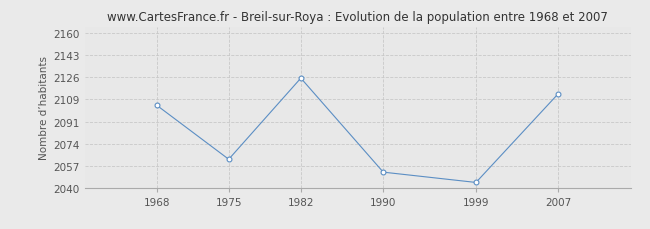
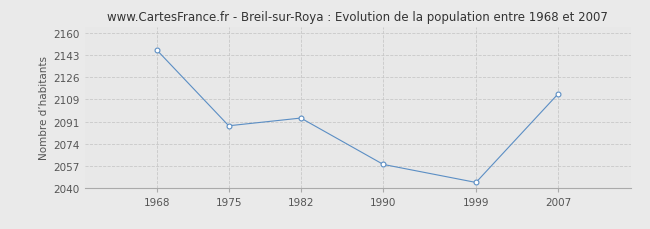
1968: 2104 -> 2147
1975: 2062 -> 2088
1982: 2125 -> 2094
1990: 2052 -> 2058
